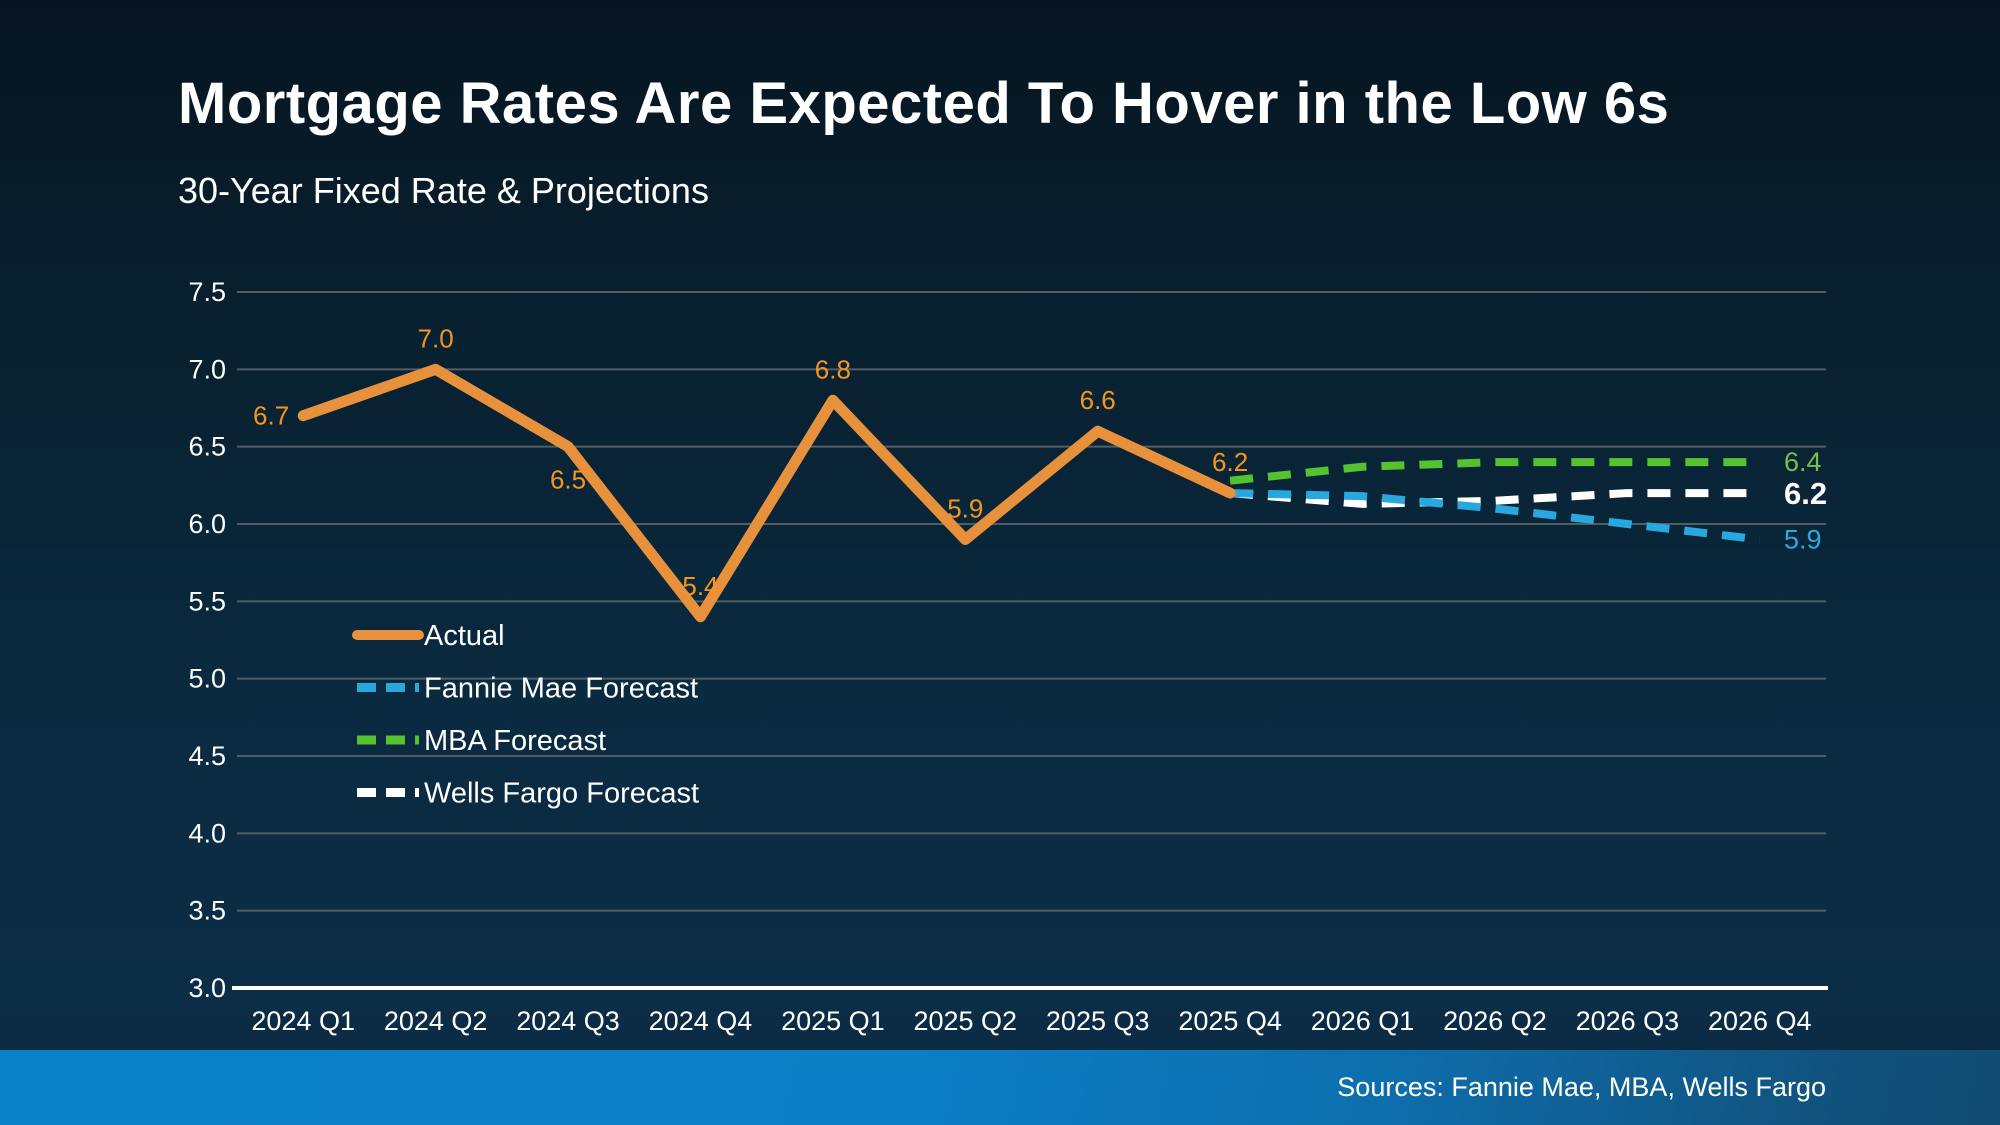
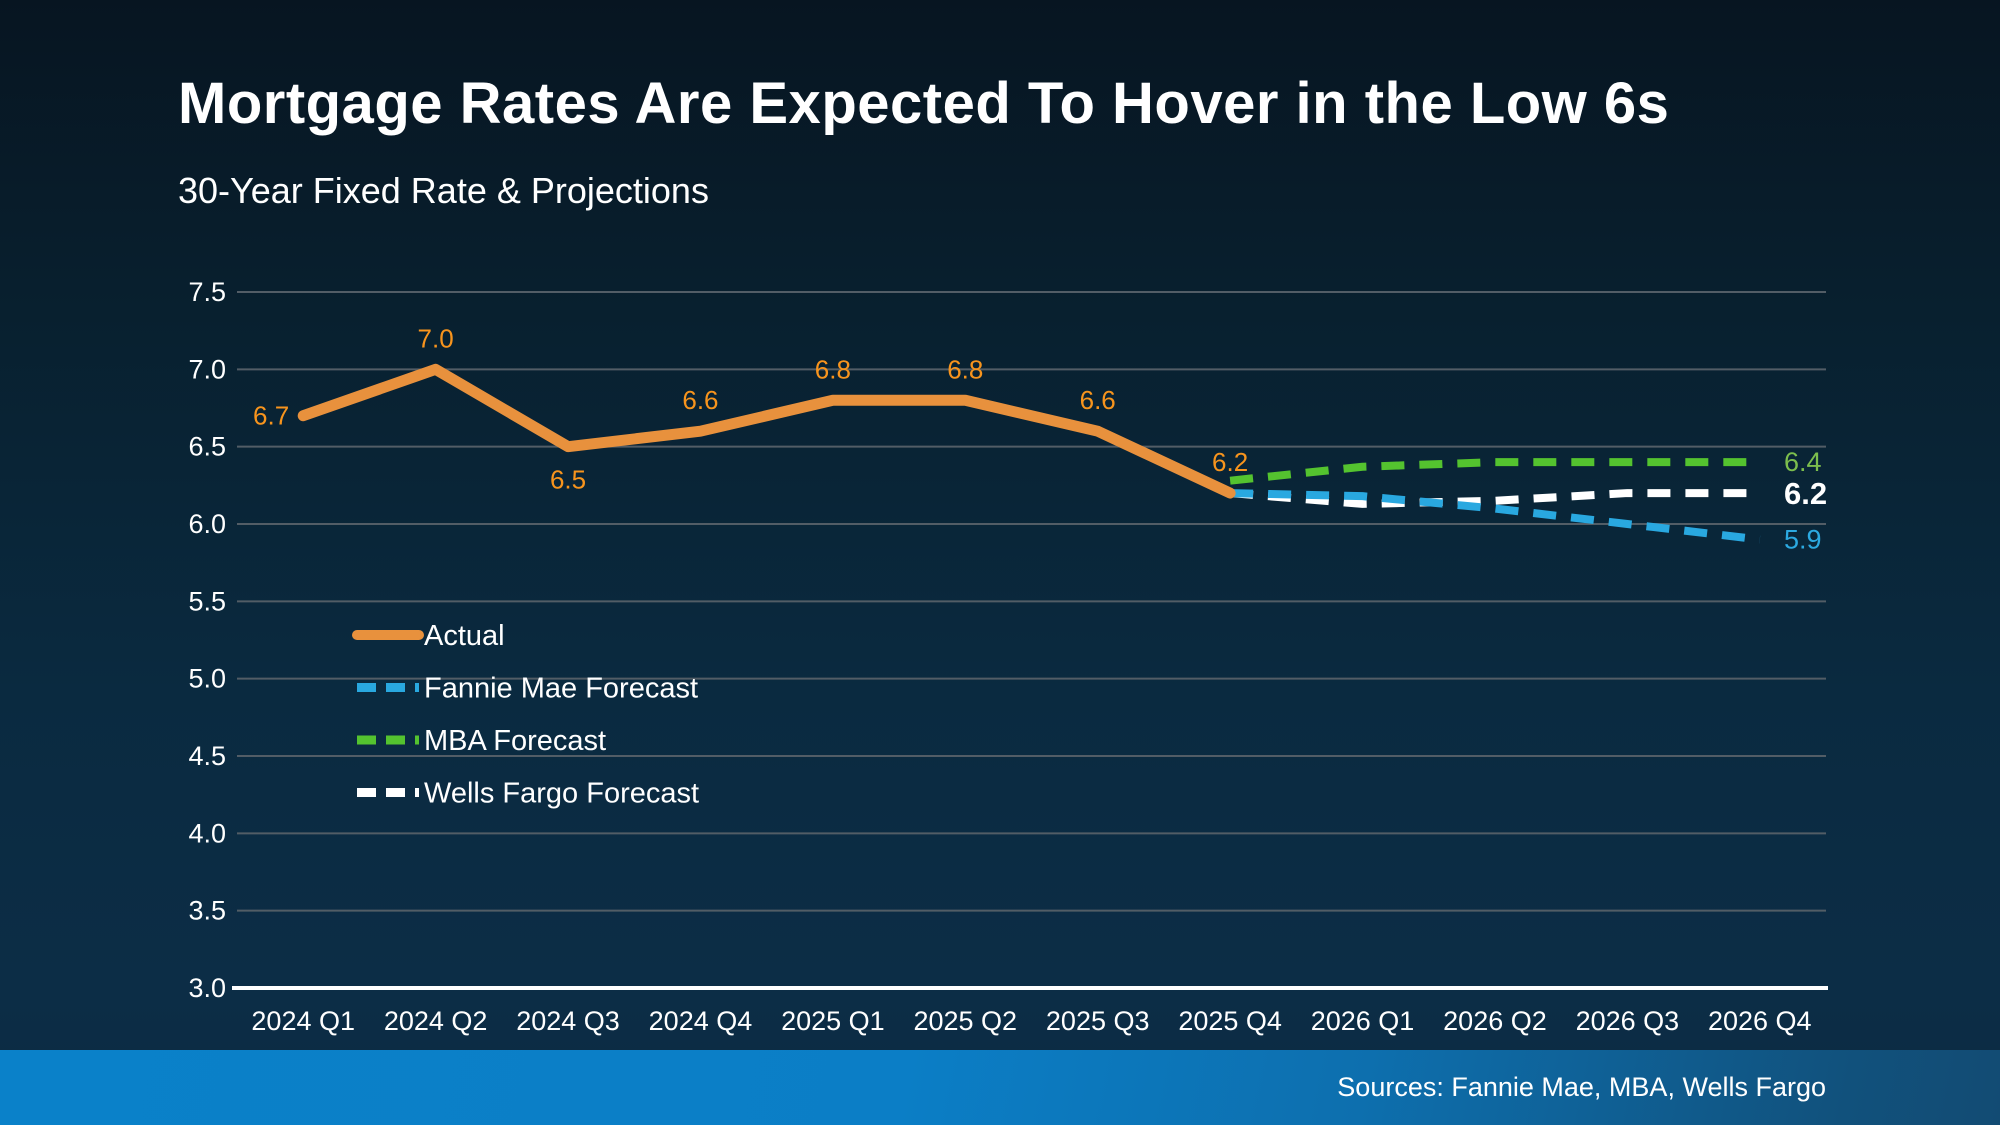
Actual/2024 Q4: 5.4 -> 6.6
Actual/2025 Q2: 5.9 -> 6.8
